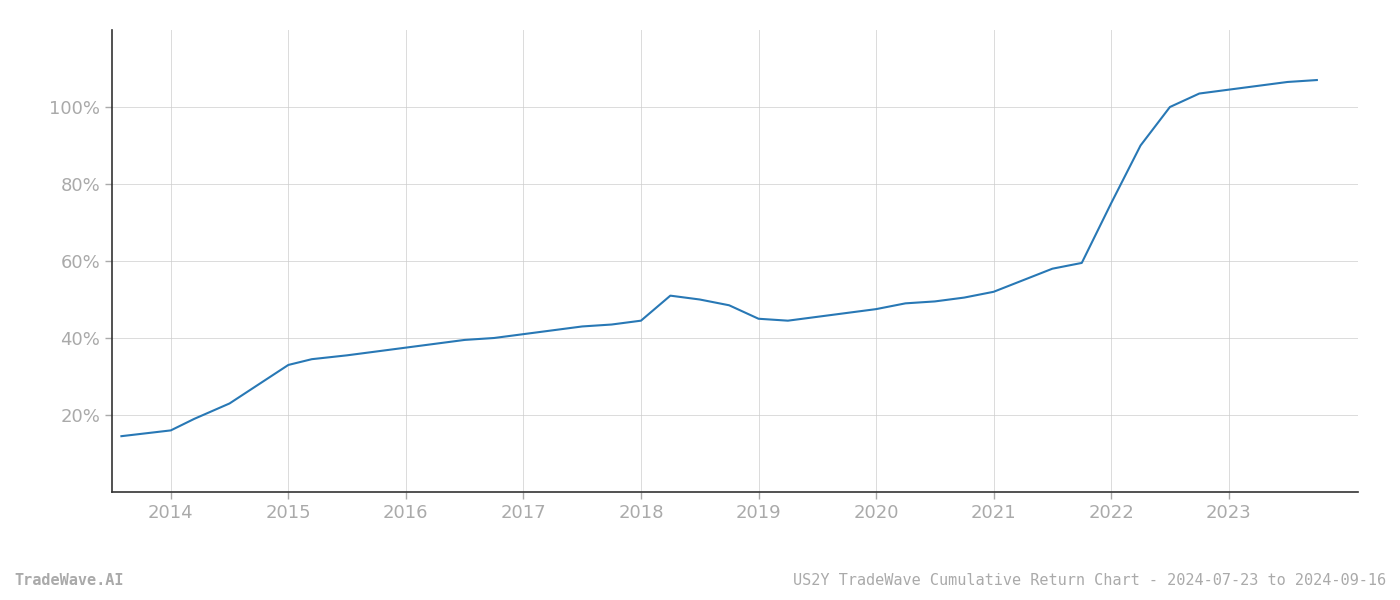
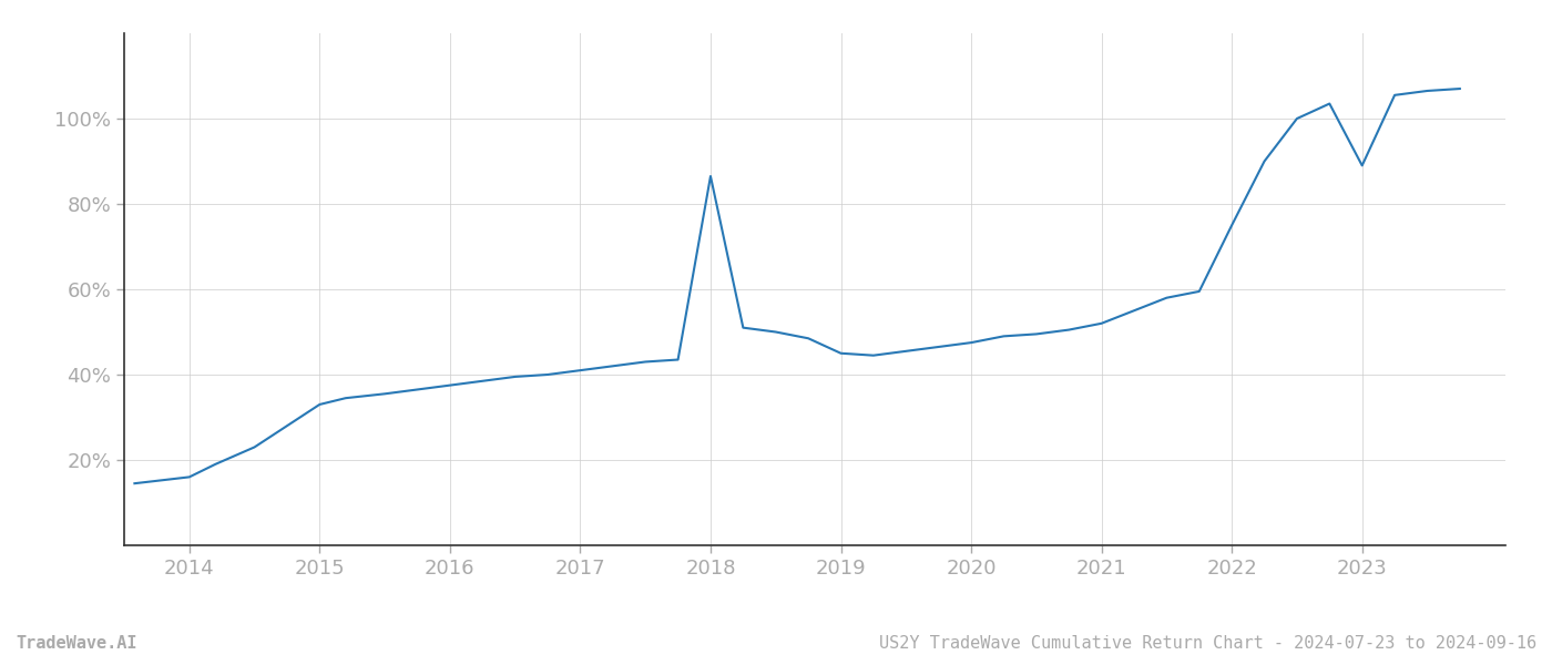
2018: 44.5% -> 86.5%
2023: 104.5% -> 89.0%
